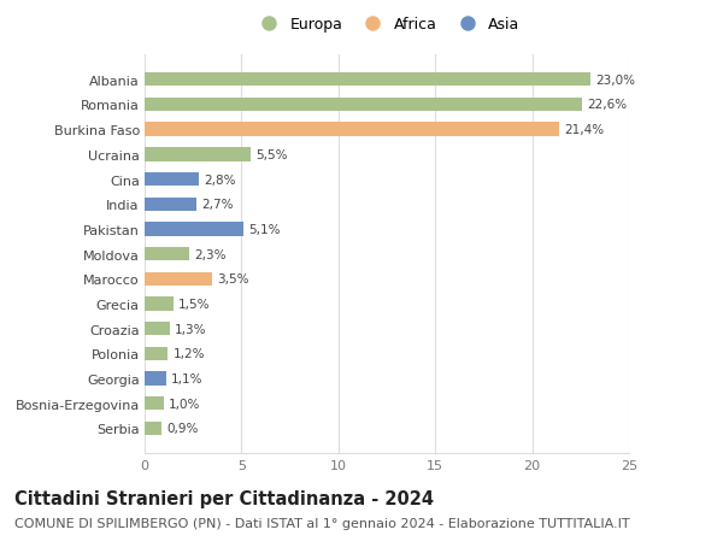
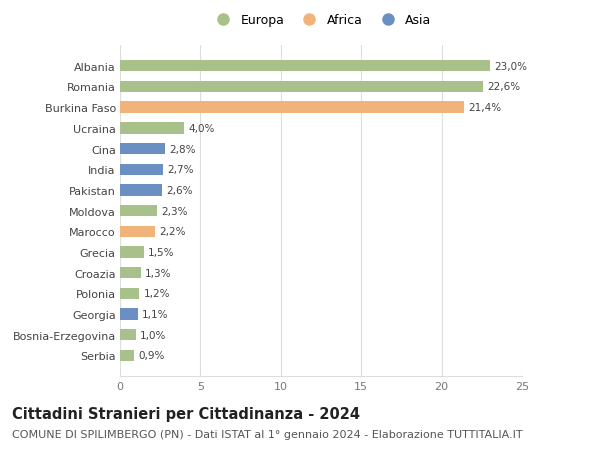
Ucraina: 5,5% -> 4,0%
Pakistan: 5,1% -> 2,6%
Marocco: 3,5% -> 2,2%
